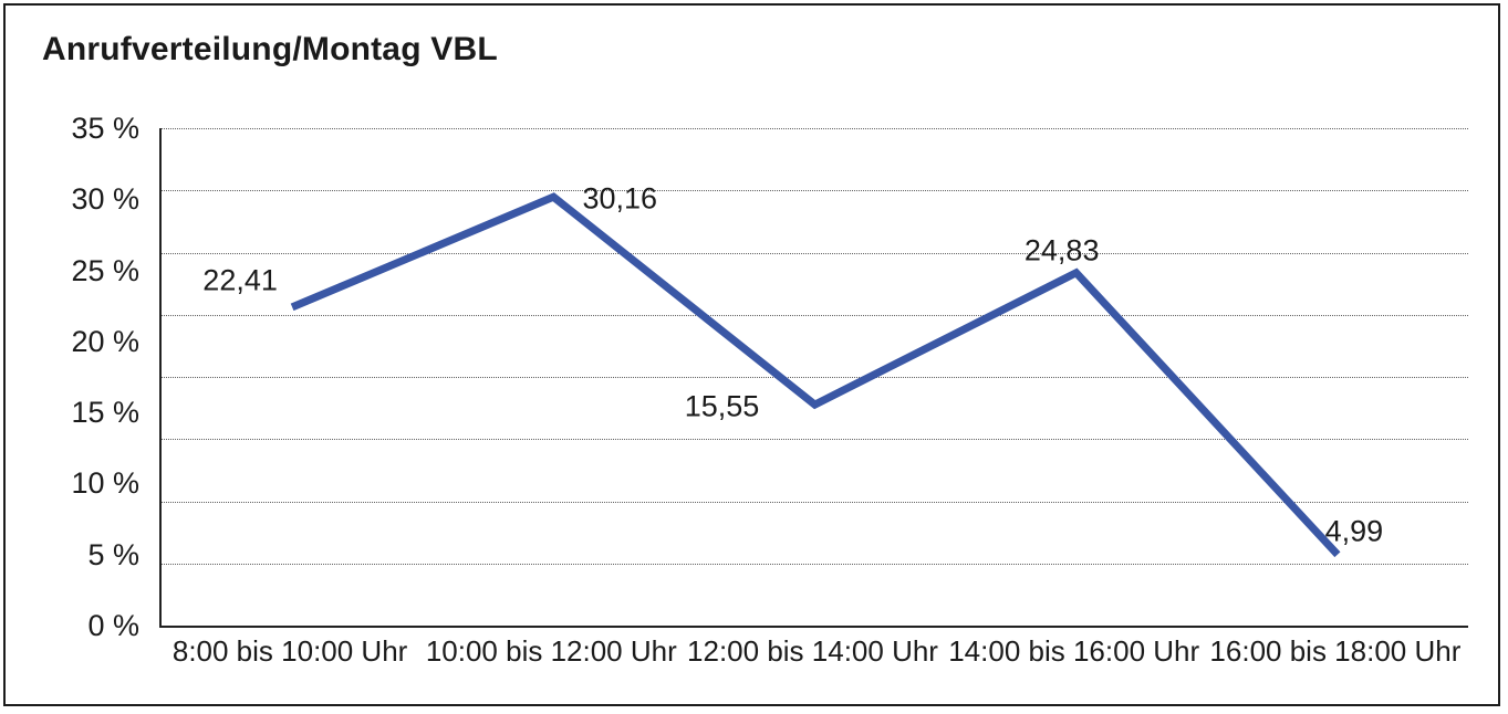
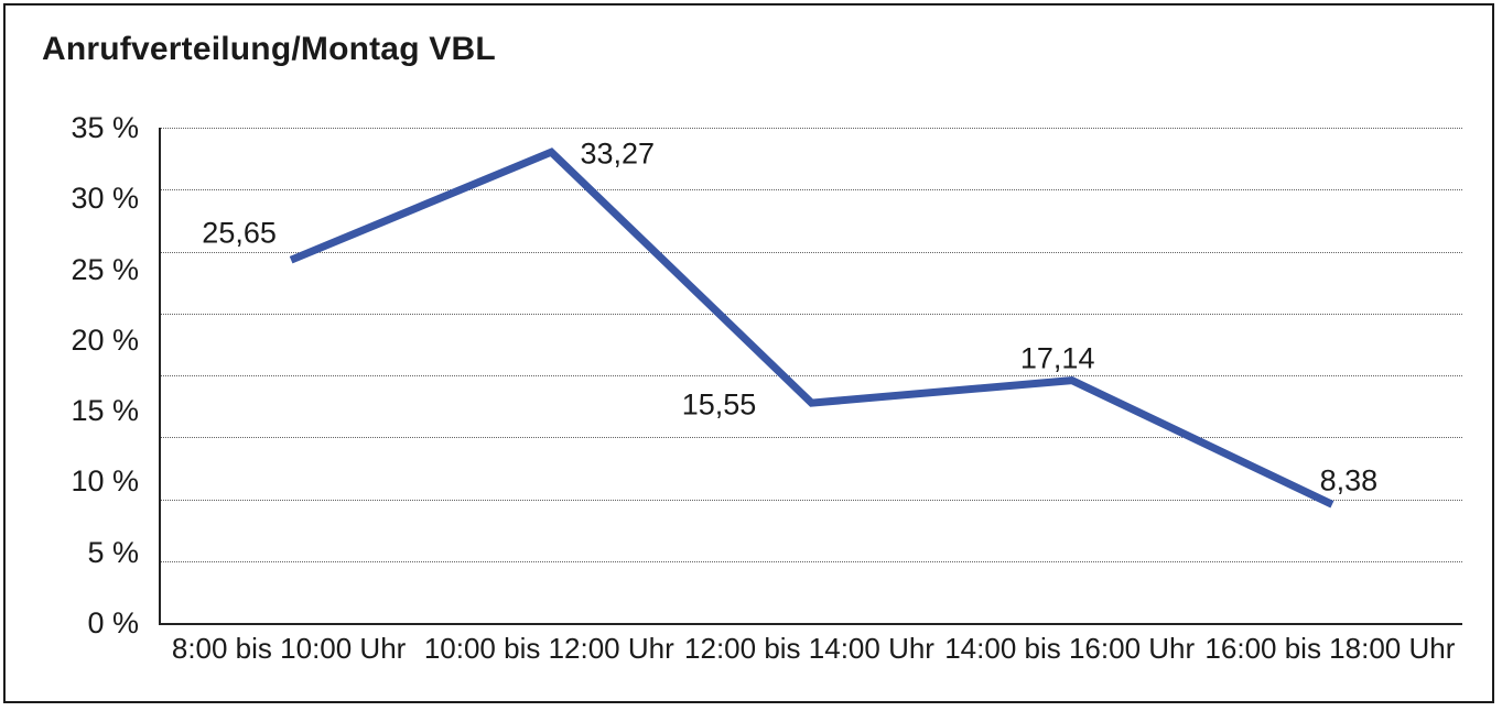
8:00 bis 10:00 Uhr: 22,41 -> 25,65
10:00 bis 12:00 Uhr: 30,16 -> 33,27
14:00 bis 16:00 Uhr: 24,83 -> 17,14
16:00 bis 18:00 Uhr: 4,99 -> 8,38
